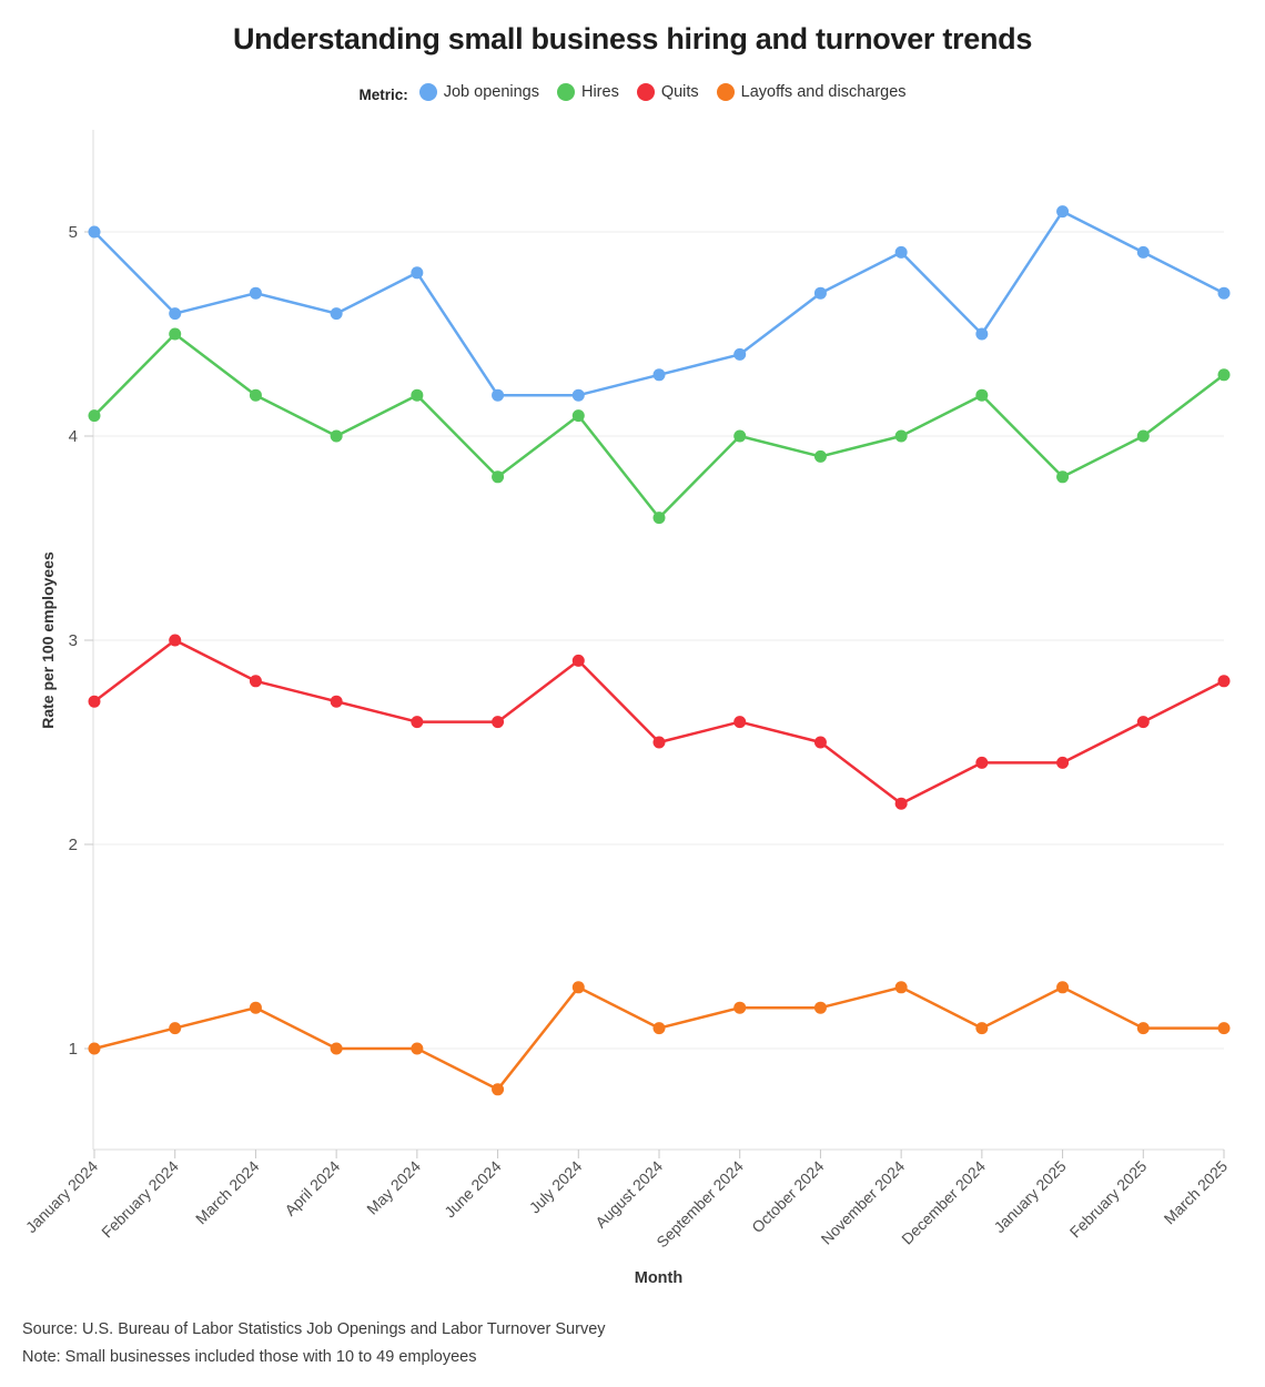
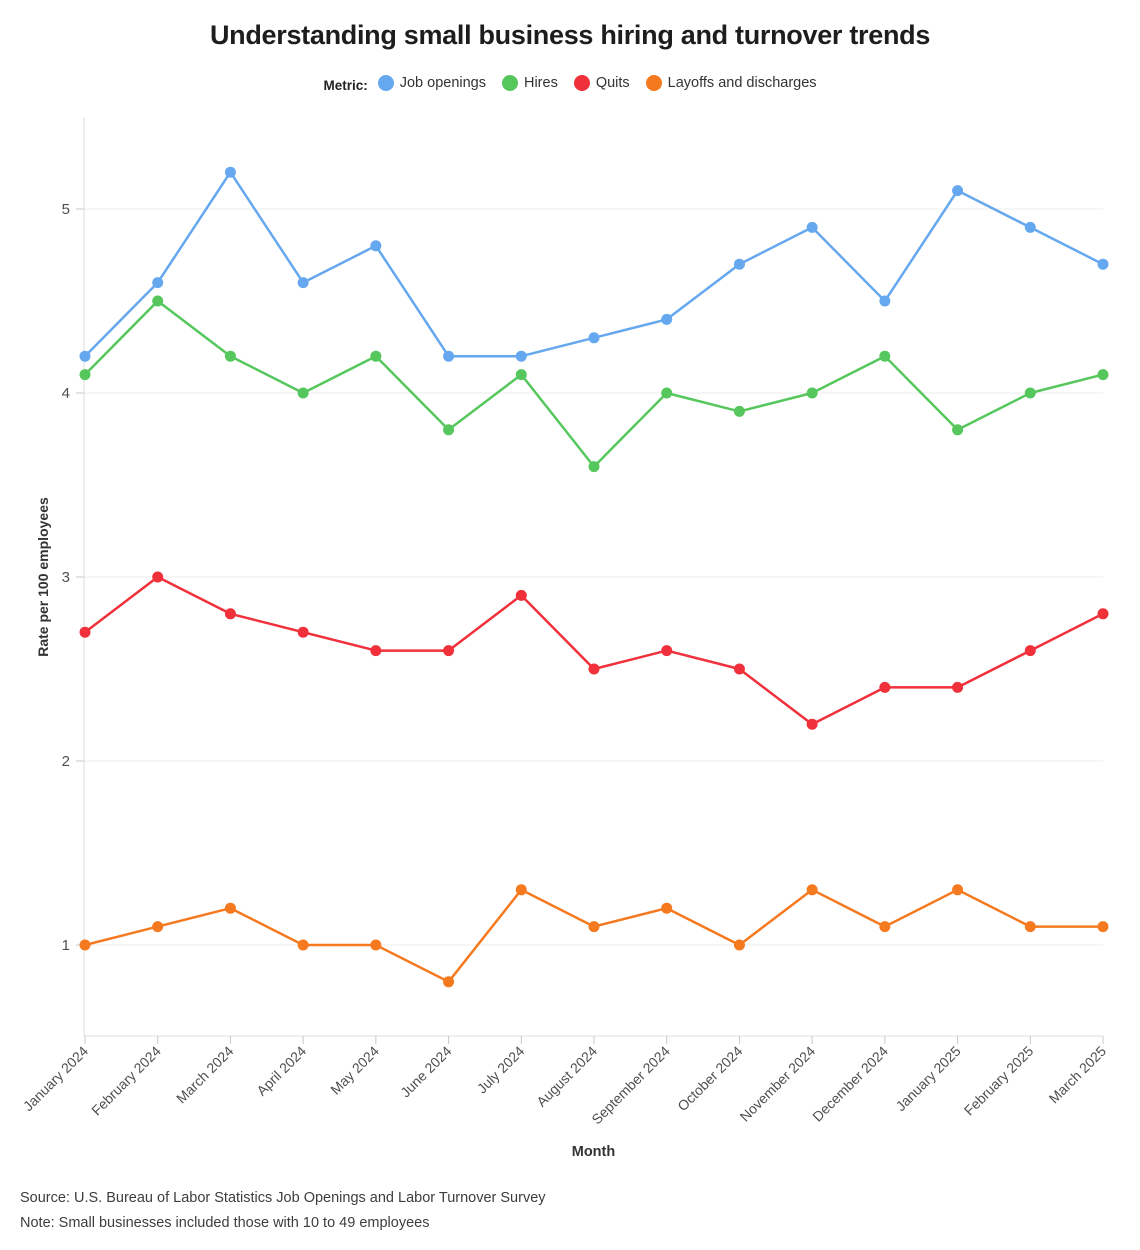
Job openings/January 2024: 5.0 -> 4.2
Job openings/March 2024: 4.7 -> 5.2
Layoffs and discharges/October 2024: 1.2 -> 1.0
Hires/March 2025: 4.3 -> 4.1
